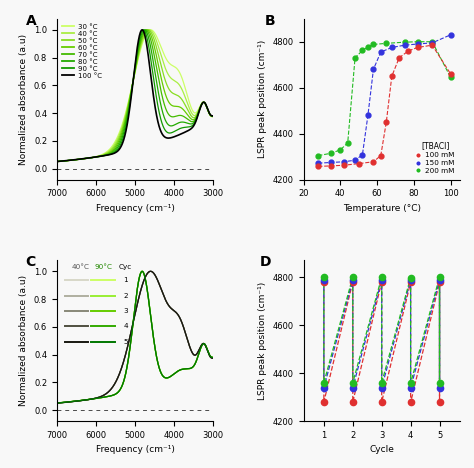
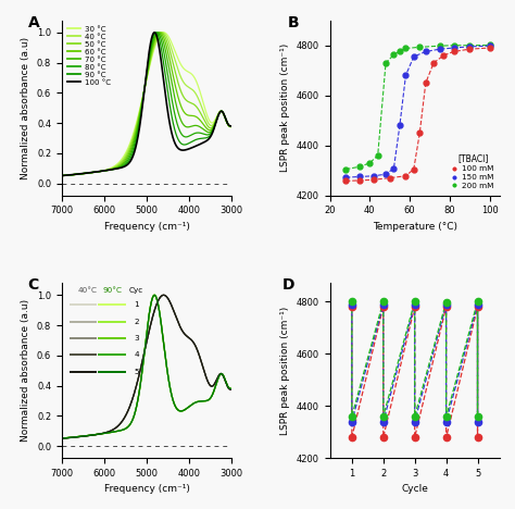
100 mM/100: 4660 -> 4790
150 mM/100: 4830 -> 4798
200 mM/100: 4645 -> 4801
